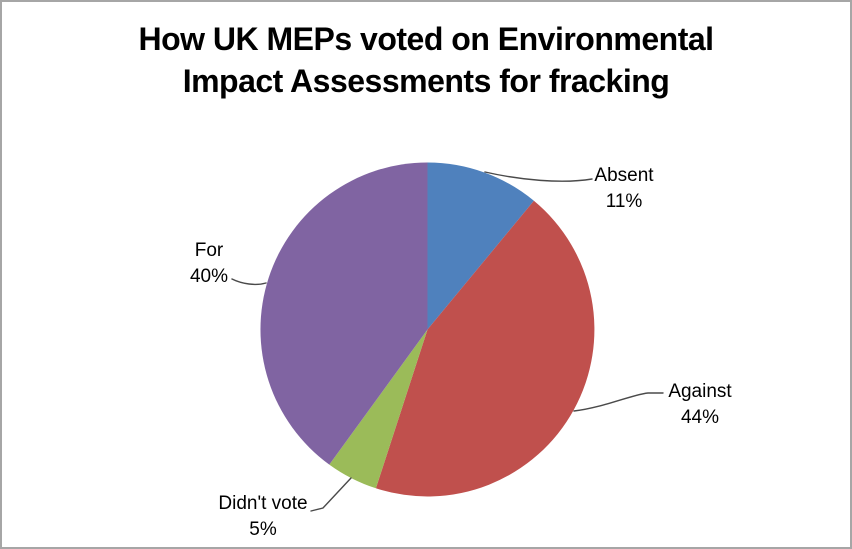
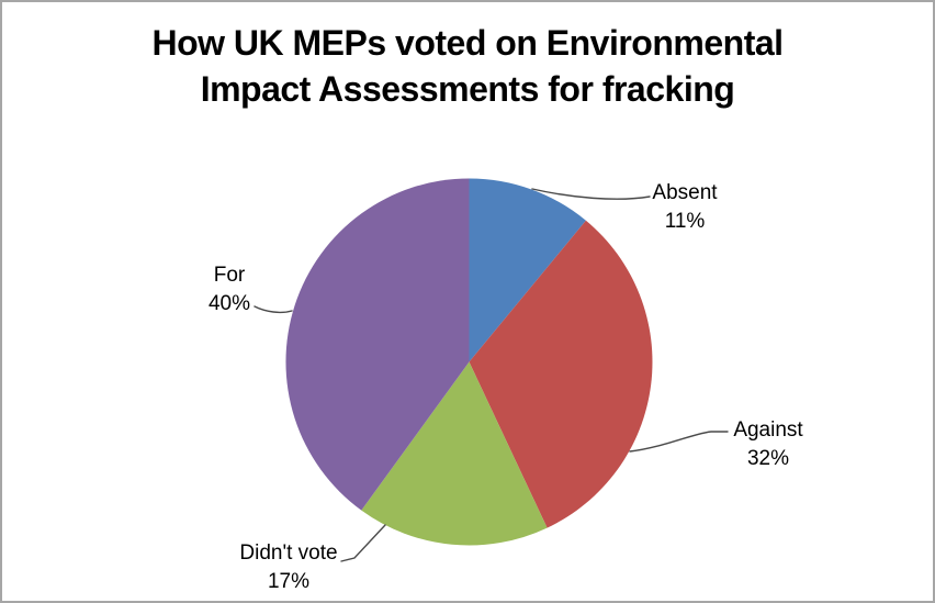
Against: 44% -> 32%
Didn't vote: 5% -> 17%
